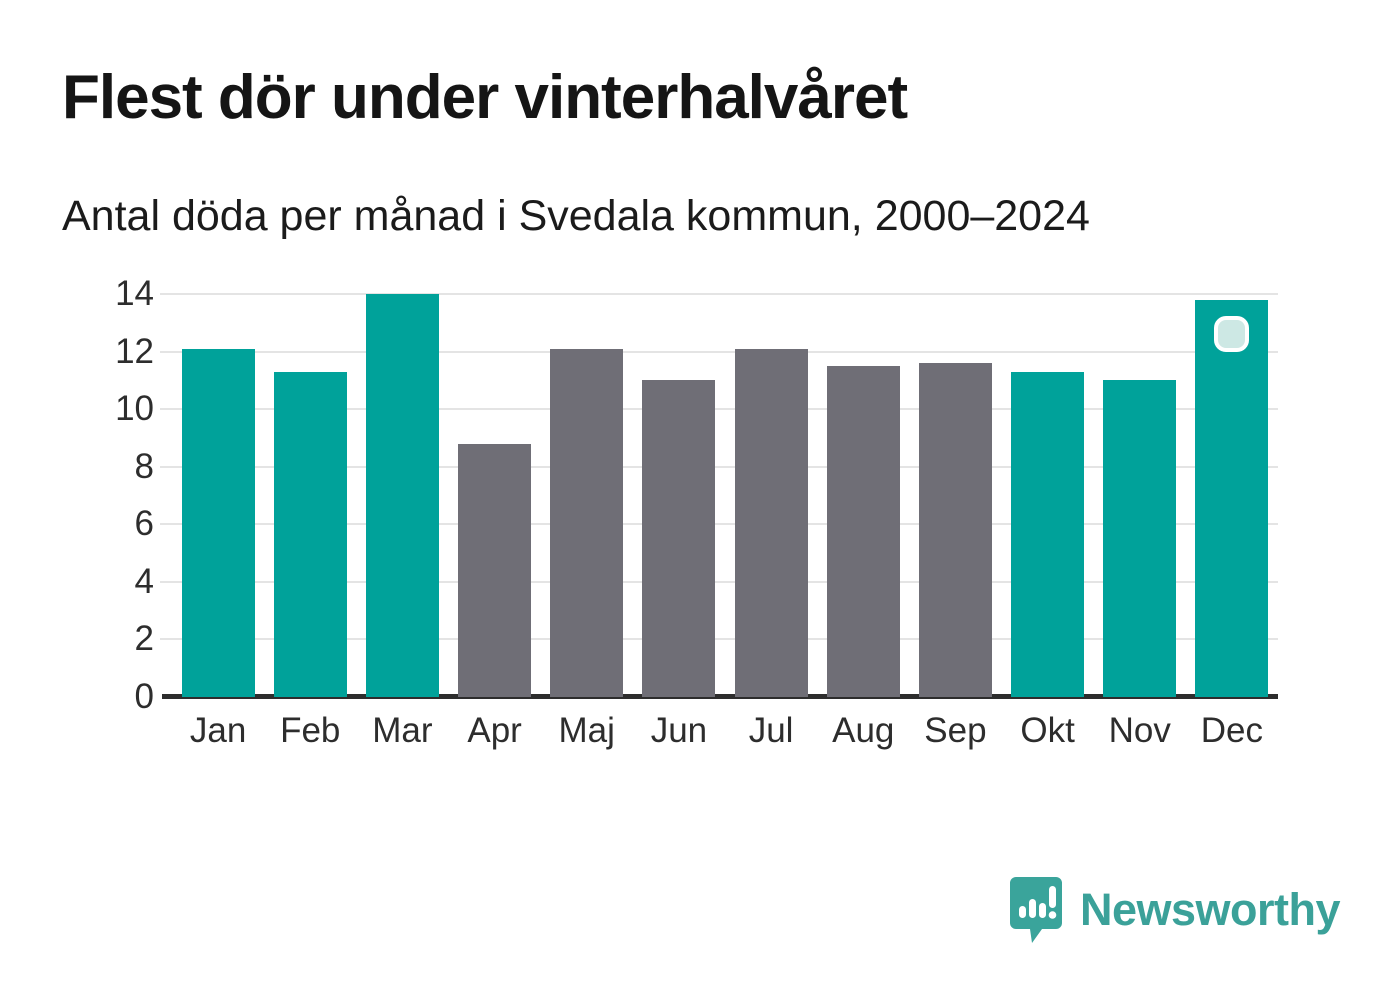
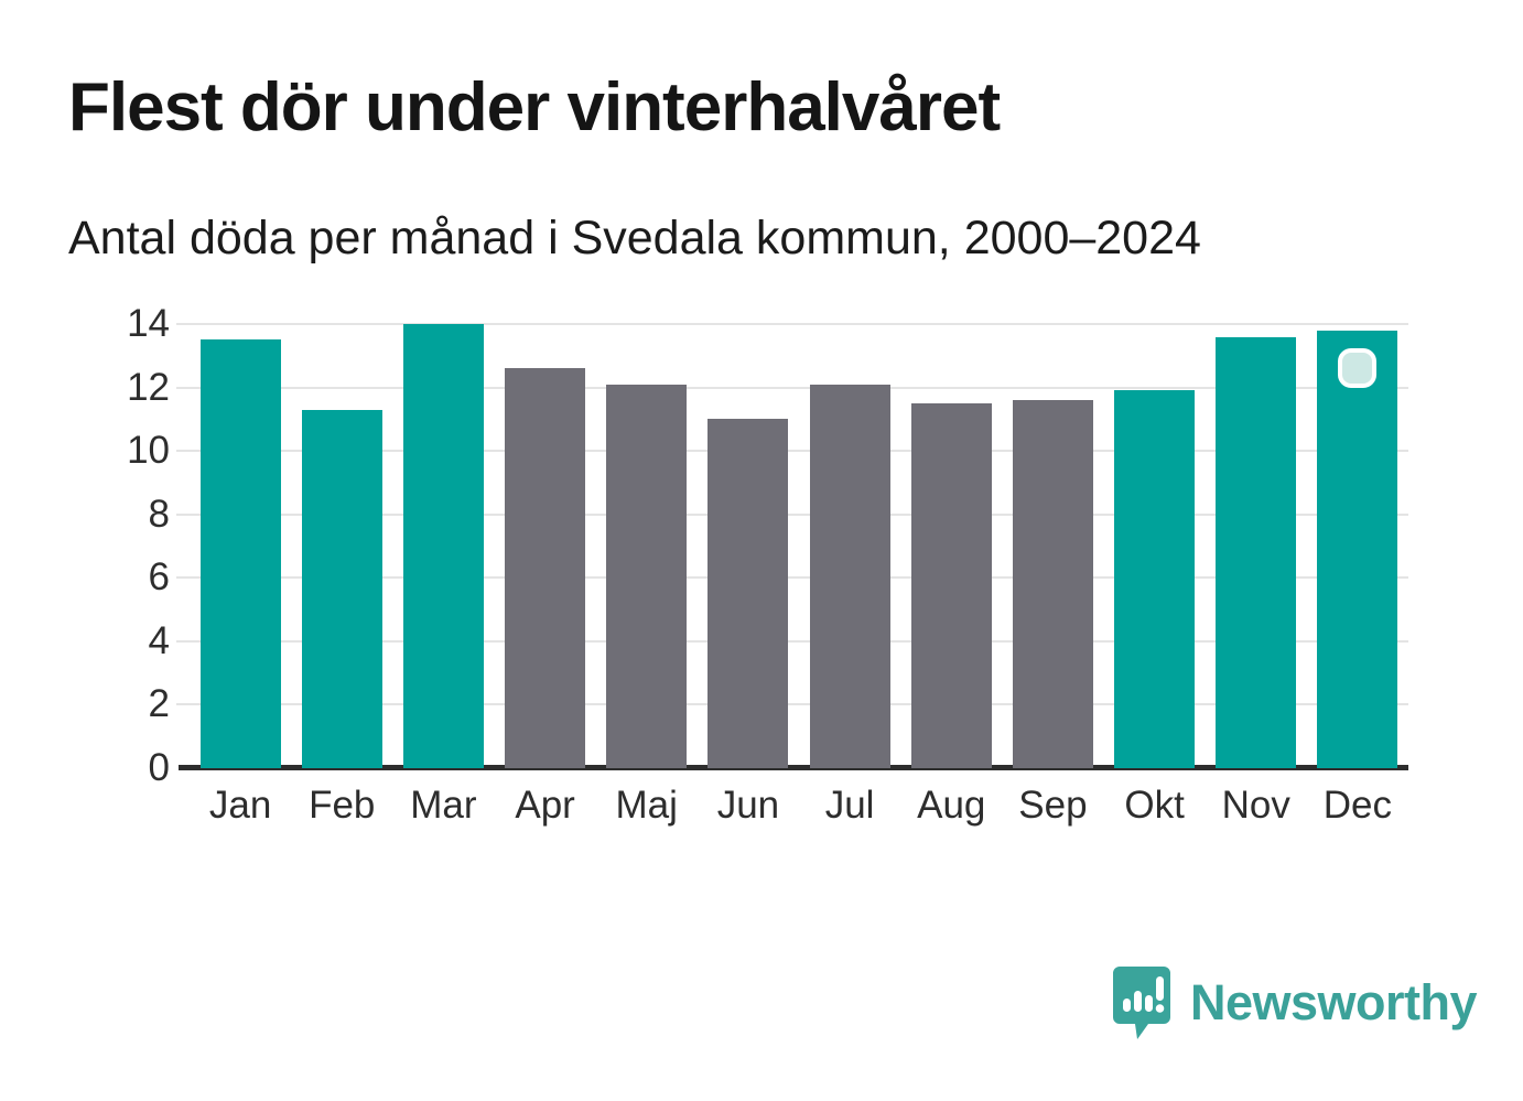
Jan: 12.1 -> 13.5
Apr: 8.8 -> 12.6
Okt: 11.3 -> 11.9
Nov: 11.0 -> 13.6
